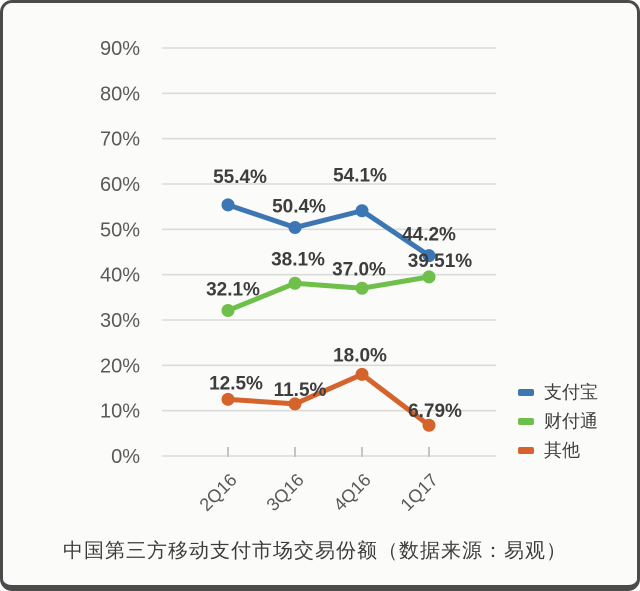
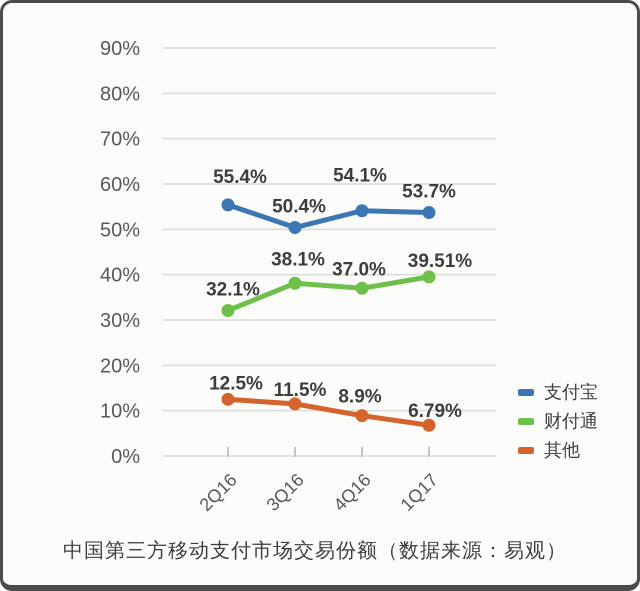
其他/4Q16: 18.0% -> 8.9%
支付宝/1Q17: 44.2% -> 53.7%
